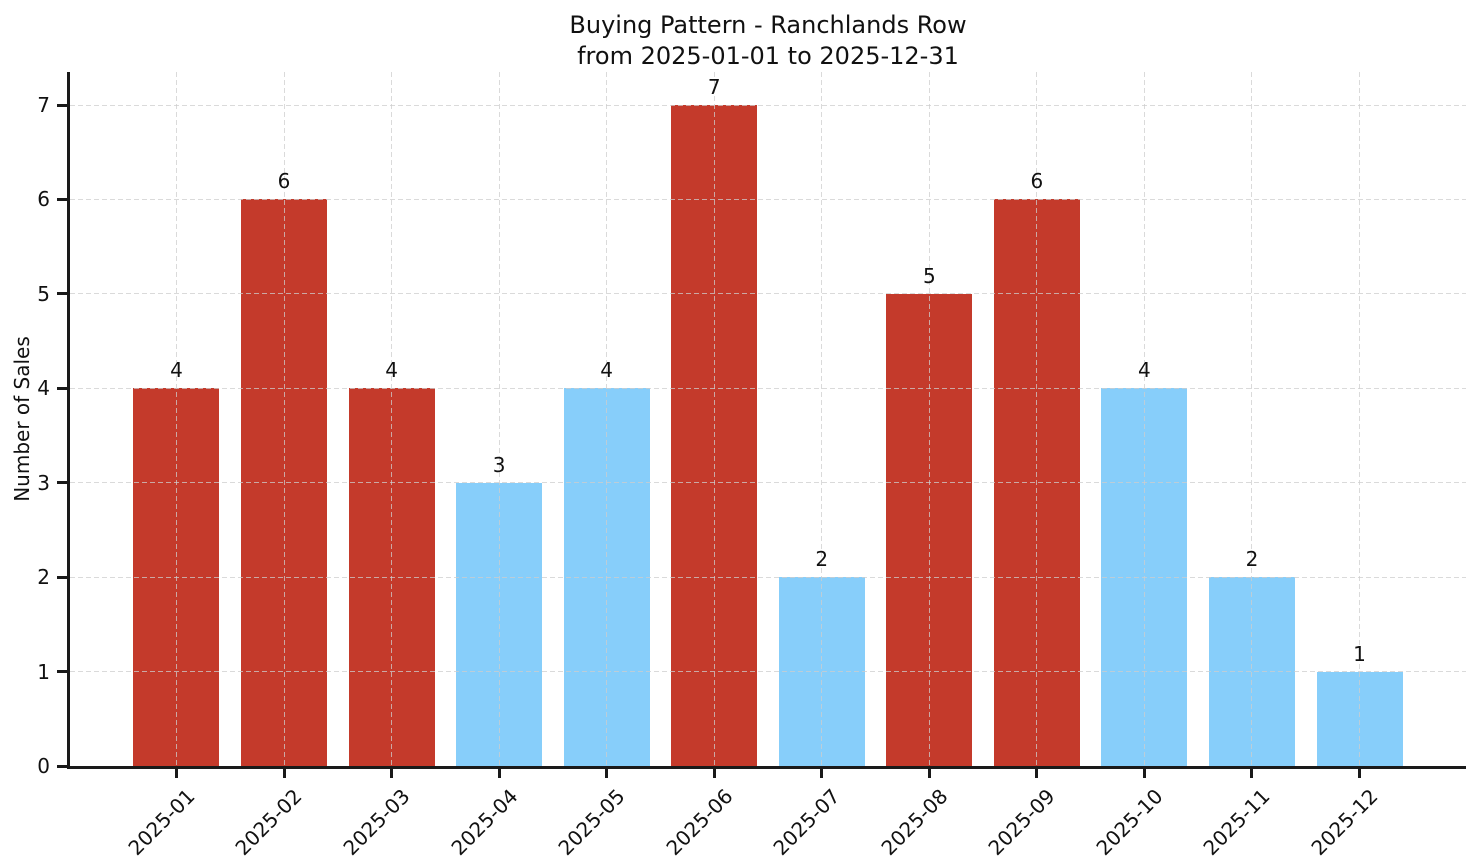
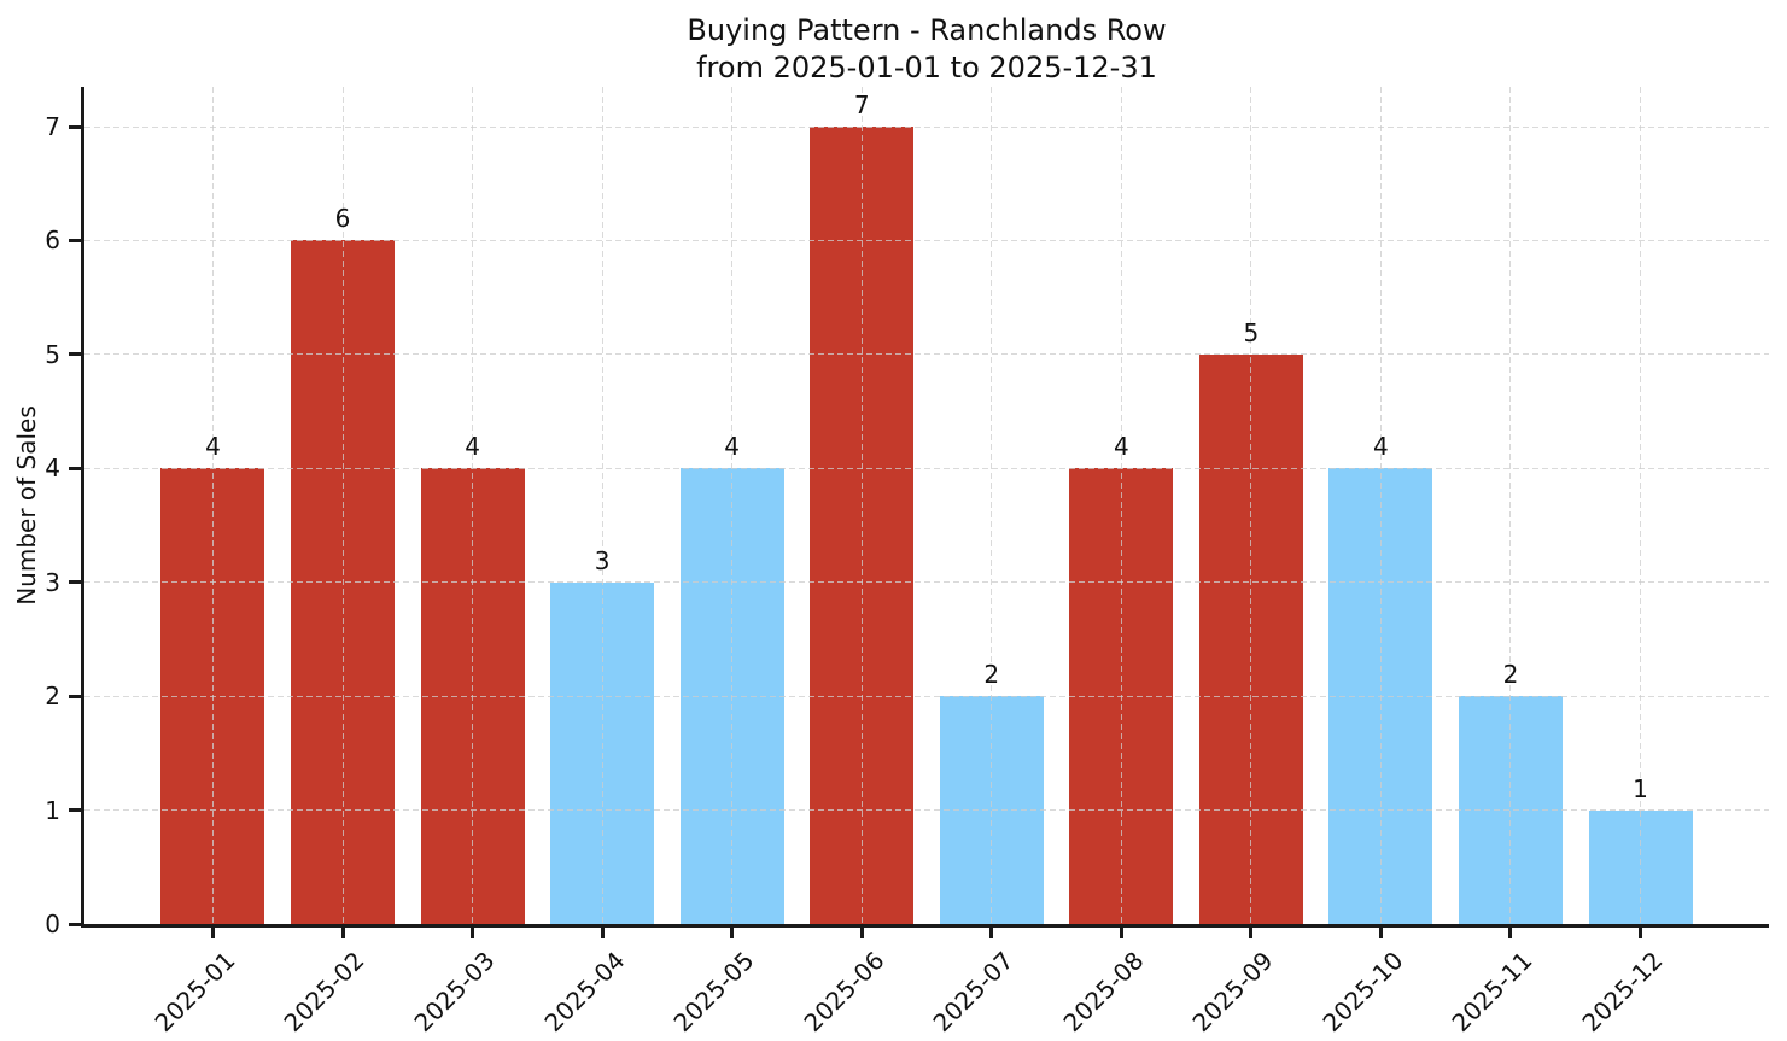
2025-08: 5 -> 4
2025-09: 6 -> 5
